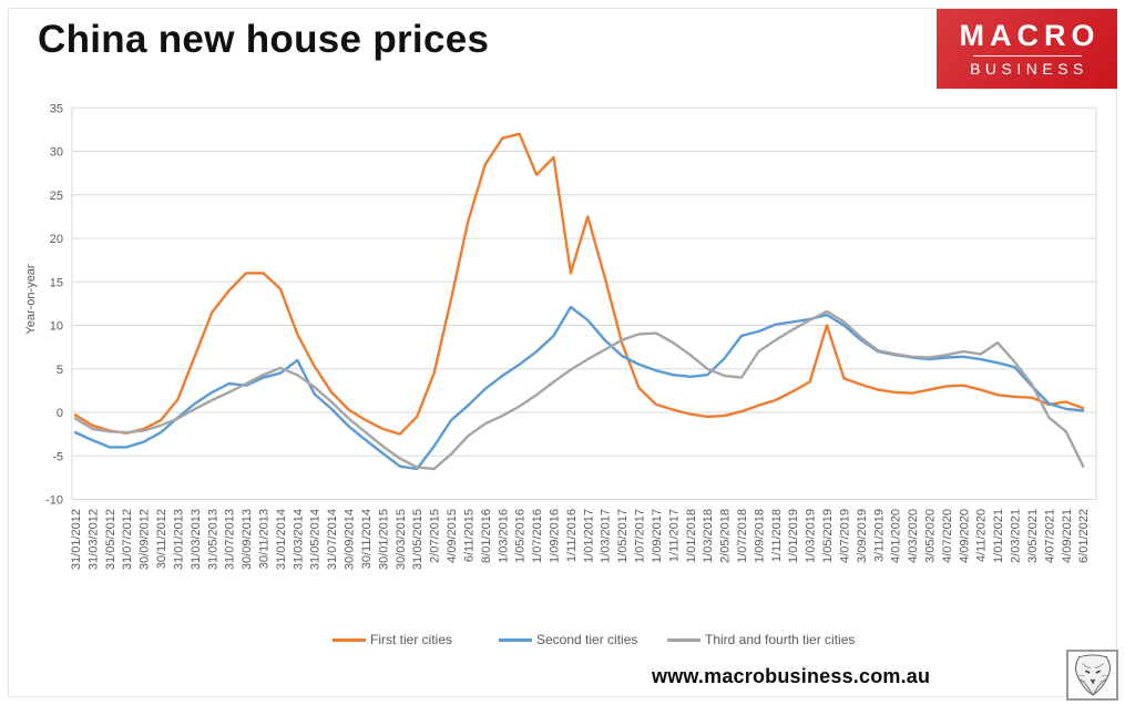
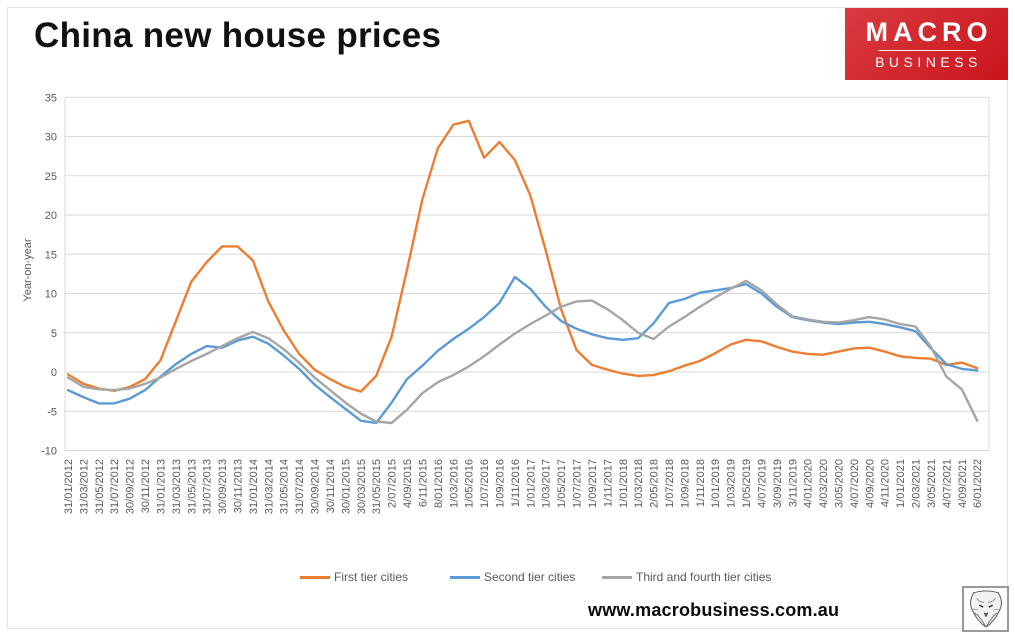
Second tier cities/31/03/2014: 6 -> 4
First tier cities/1/11/2016: 16 -> 27
Third and fourth tier cities/1/07/2018: 4 -> 6
First tier cities/1/05/2019: 10 -> 4
Third and fourth tier cities/1/01/2021: 8 -> 6
